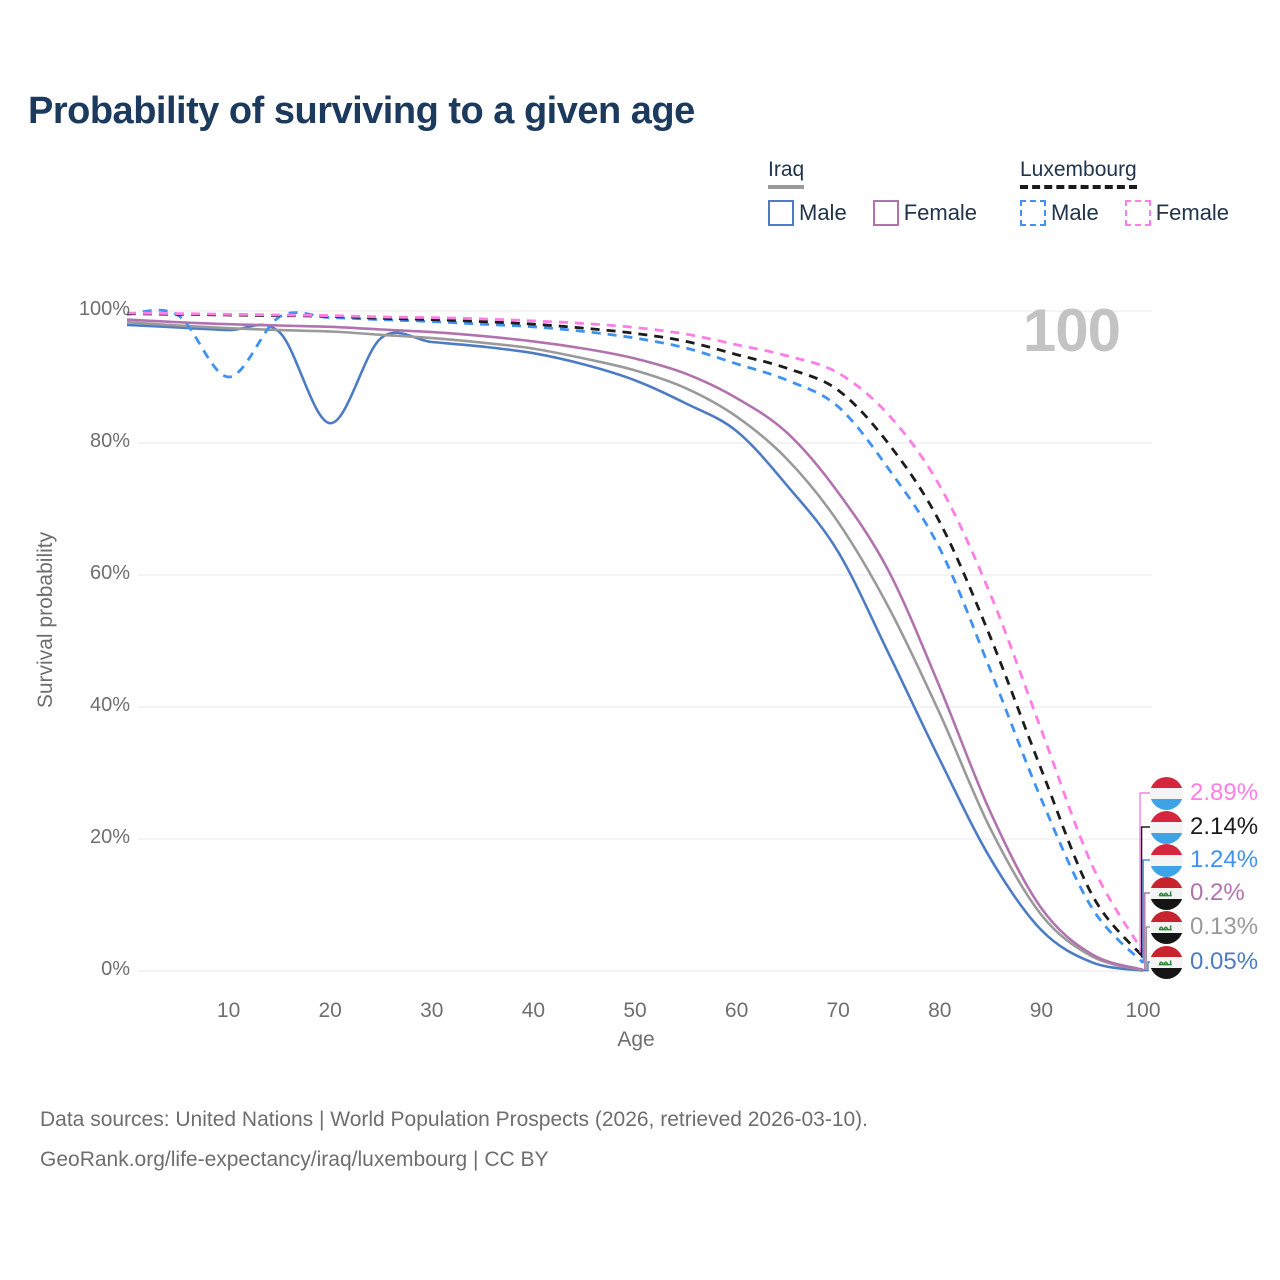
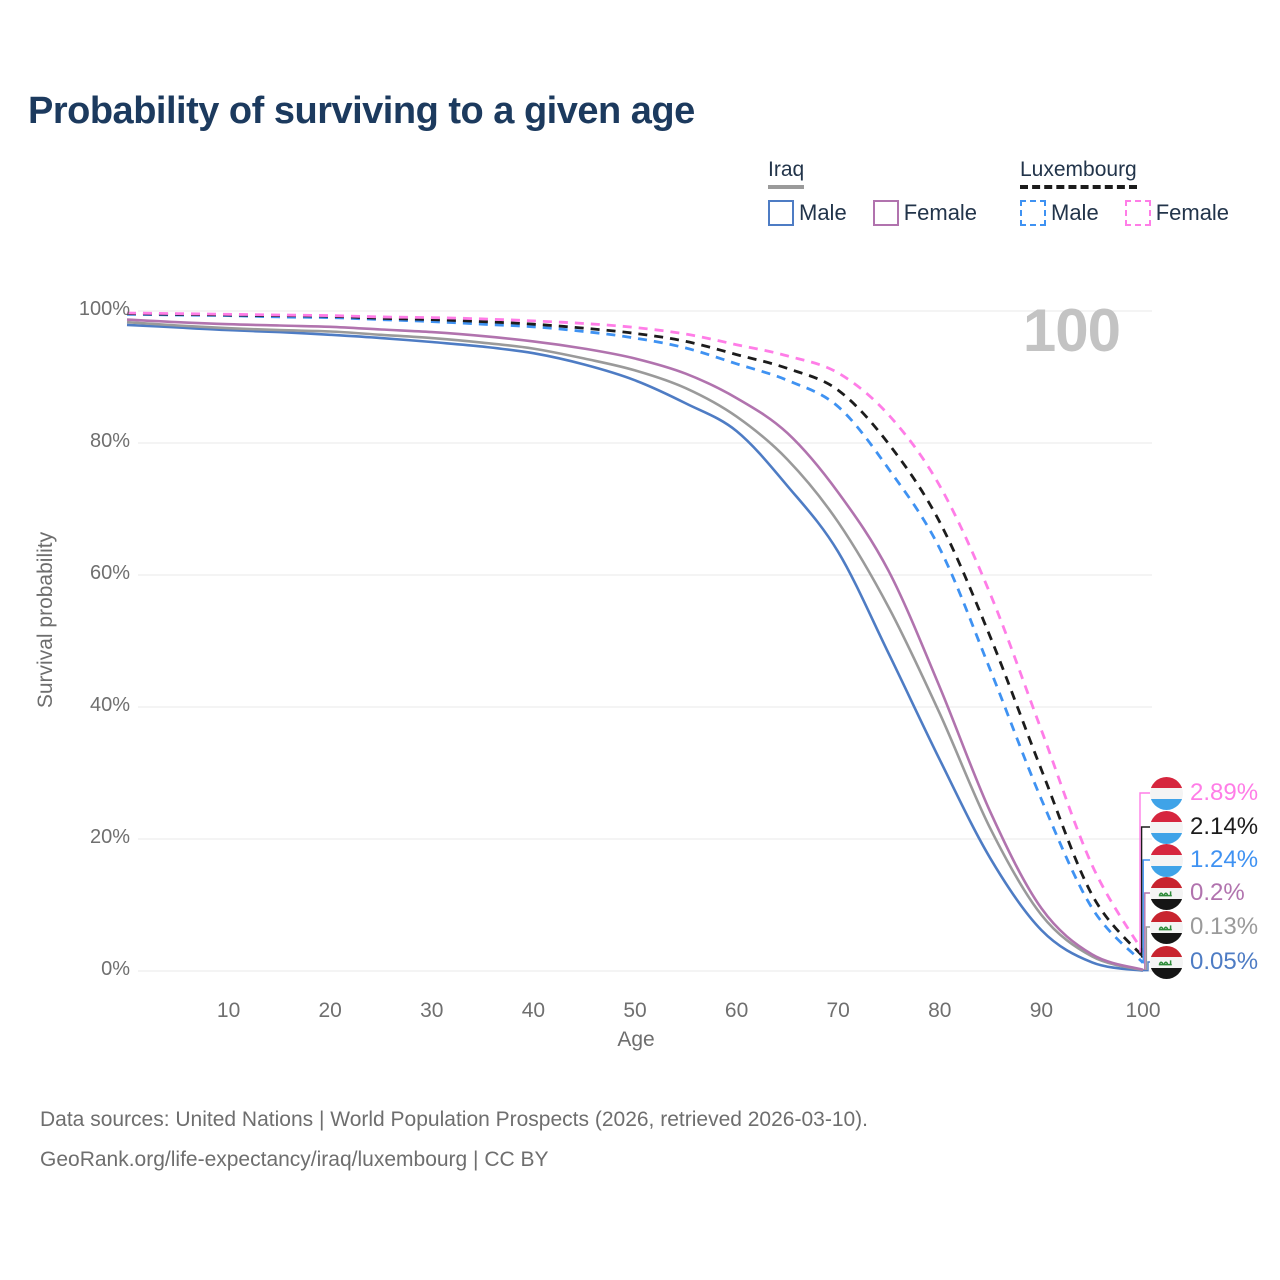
Luxembourg Male/10: 90% -> 99%
Iraq Male/20: 83% -> 96%
